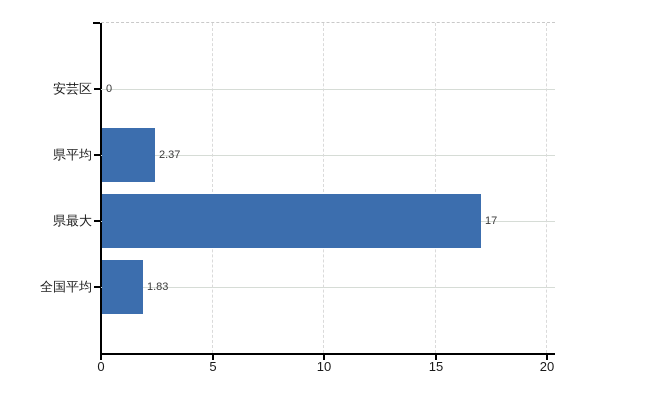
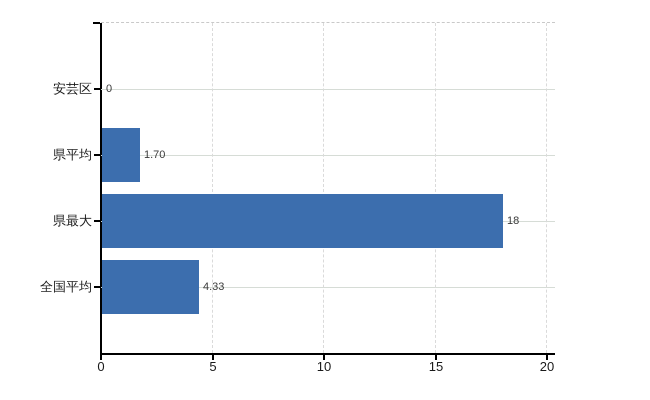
県平均: 2.37 -> 1.70
県最大: 17 -> 18
全国平均: 1.83 -> 4.33
